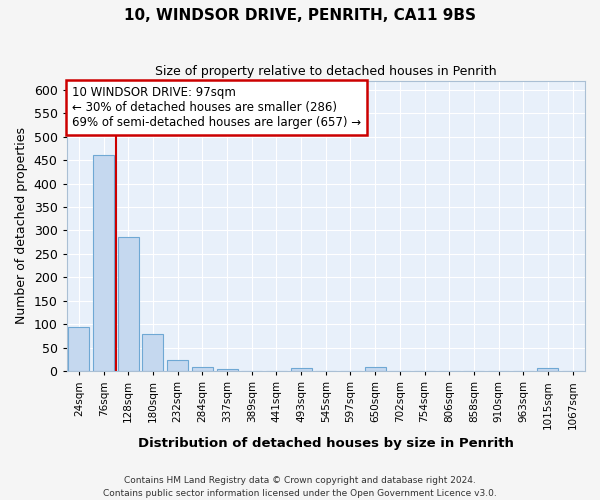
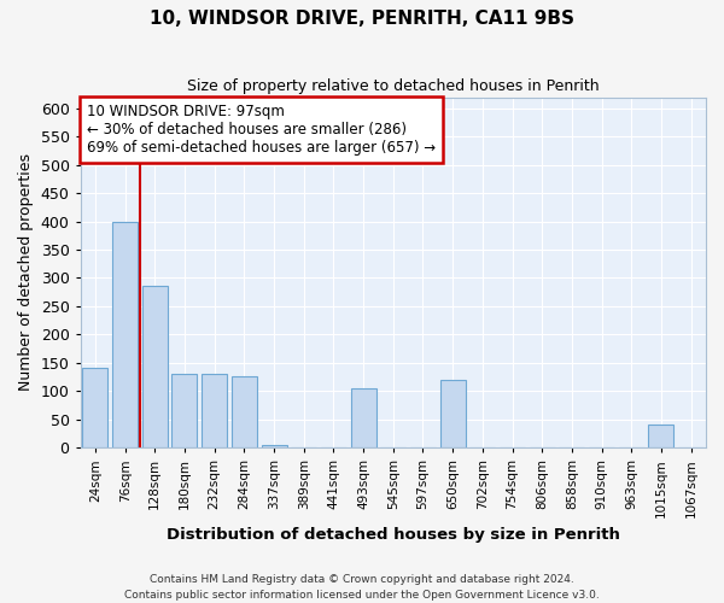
24sqm: 93 -> 140
76sqm: 462 -> 400
180sqm: 78 -> 130
232sqm: 24 -> 130
284sqm: 8 -> 125
493sqm: 6 -> 105
650sqm: 8 -> 120
1015sqm: 6 -> 40
